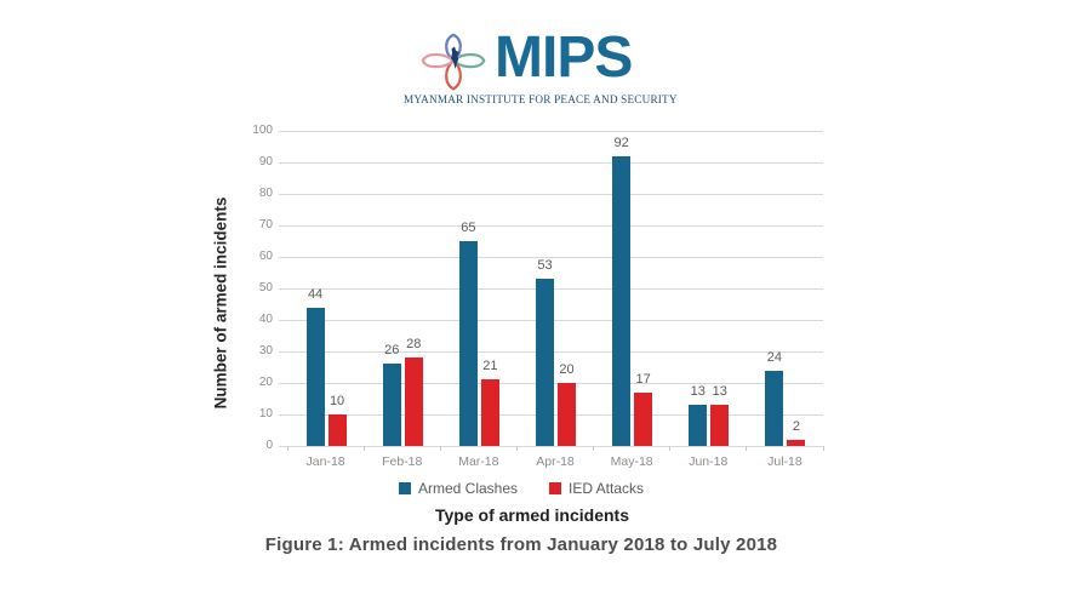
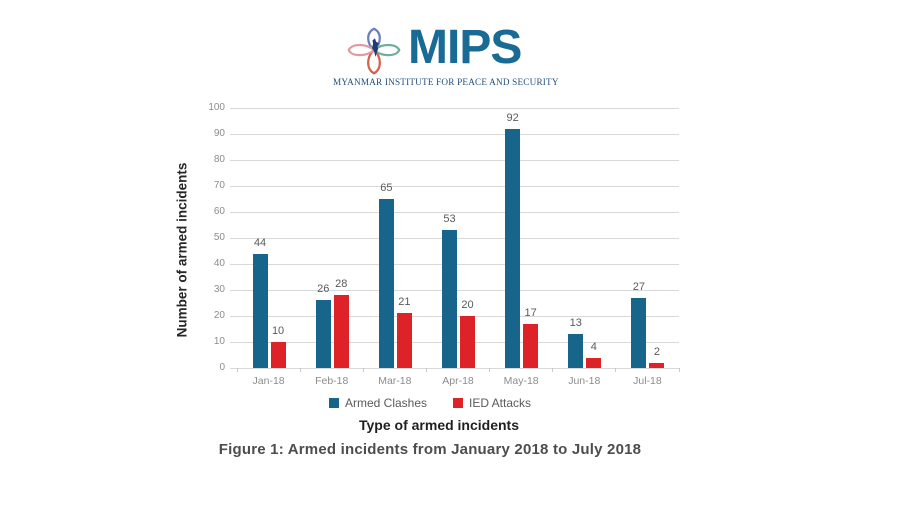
IED Attacks/Jun-18: 13 -> 4
Armed Clashes/Jul-18: 24 -> 27
